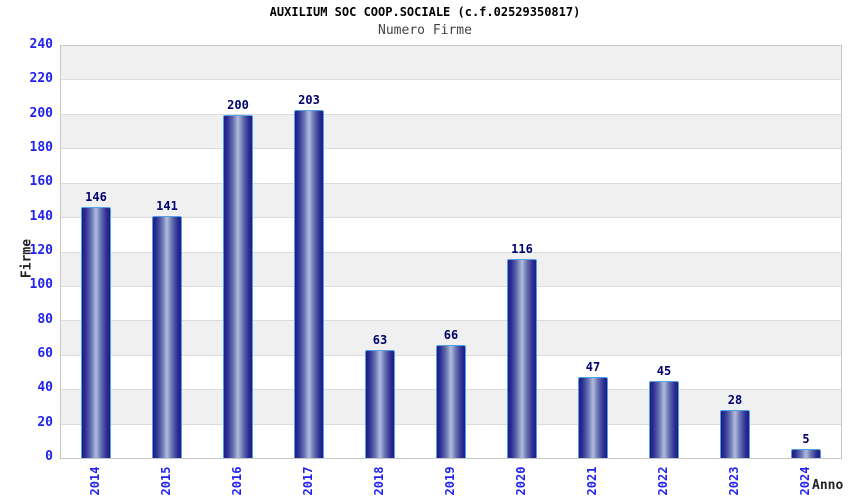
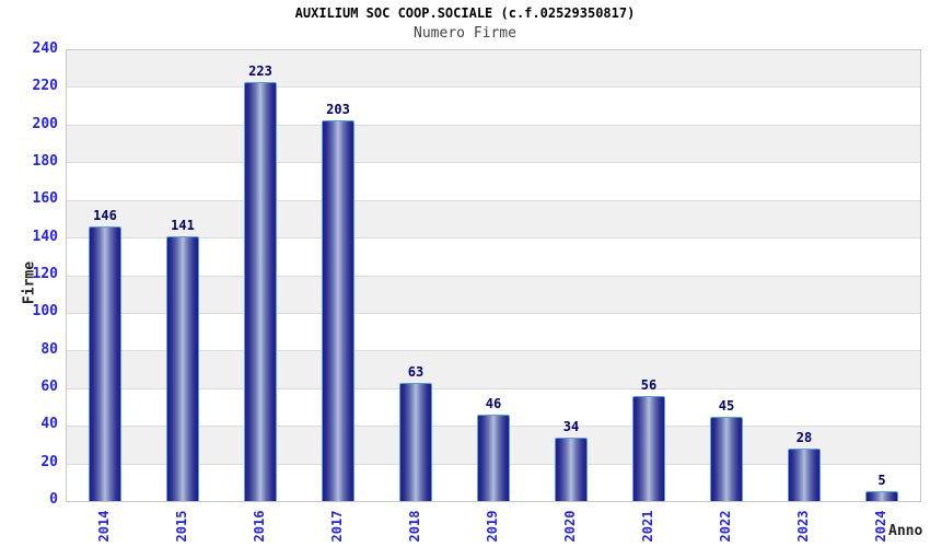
2016: 200 -> 223
2019: 66 -> 46
2020: 116 -> 34
2021: 47 -> 56
